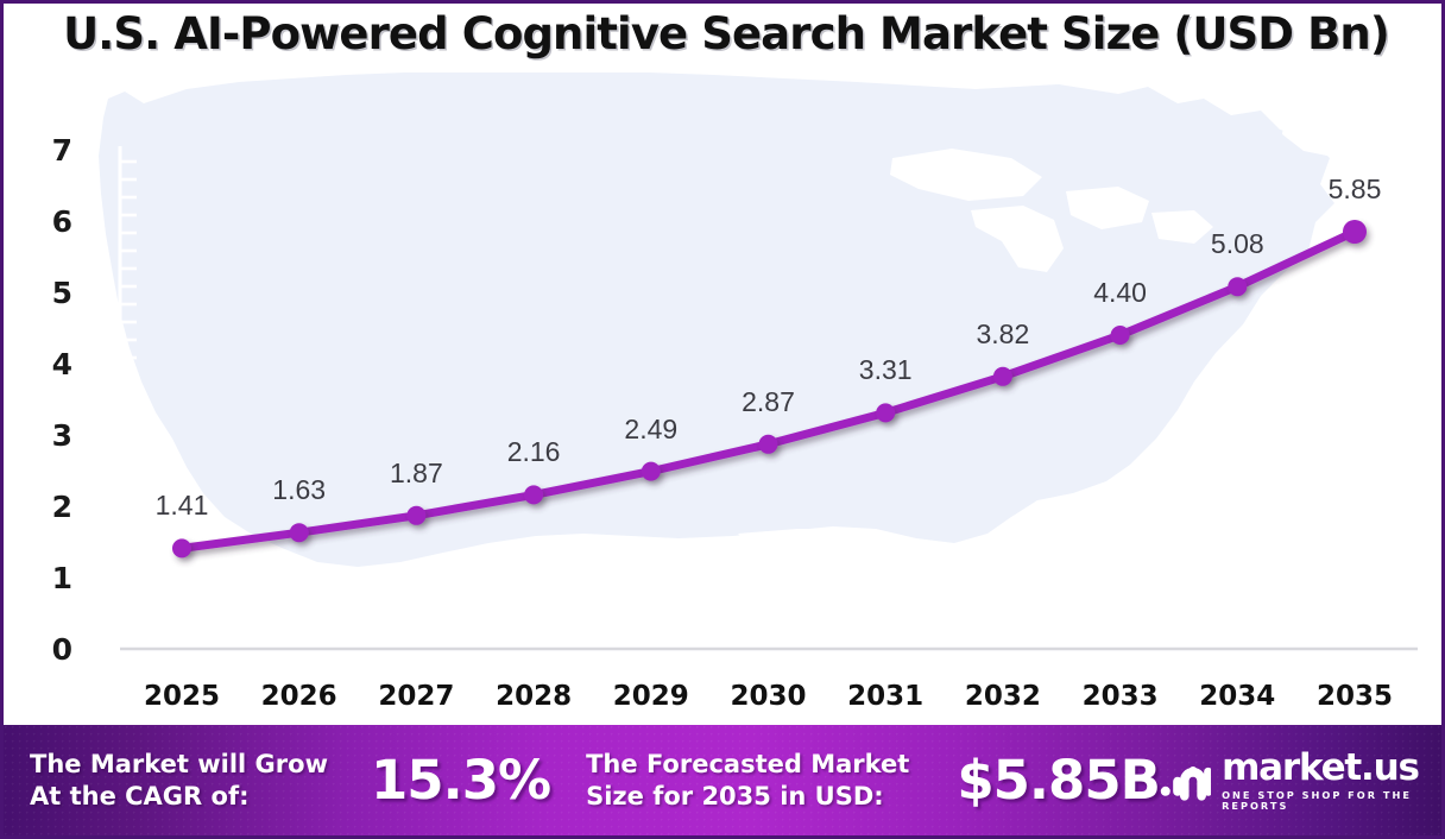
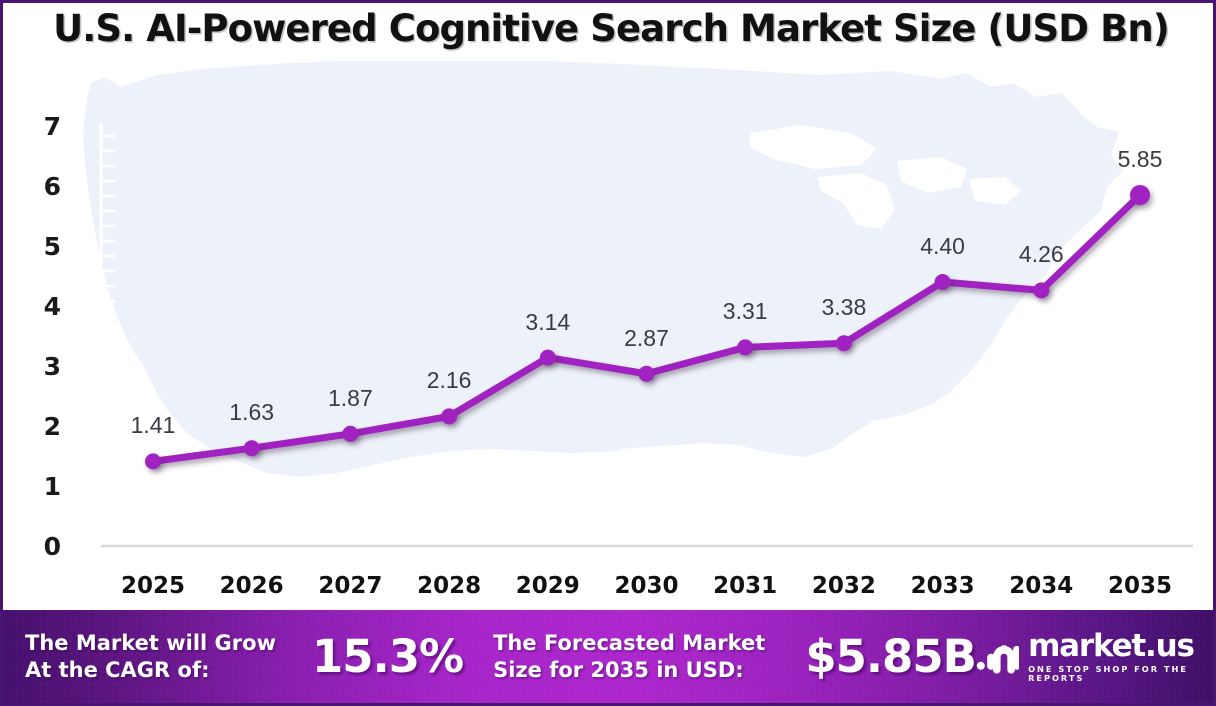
2029: 2.49 -> 3.14
2032: 3.82 -> 3.38
2034: 5.08 -> 4.26
